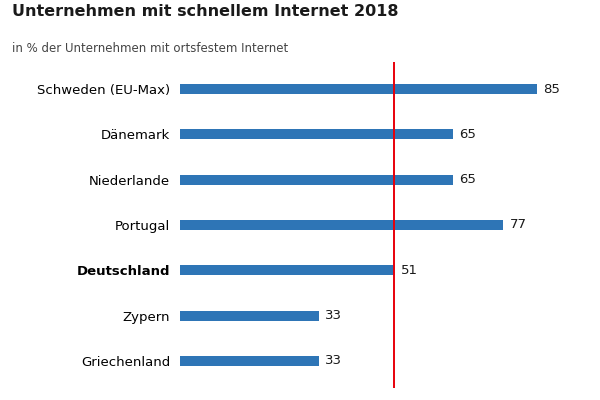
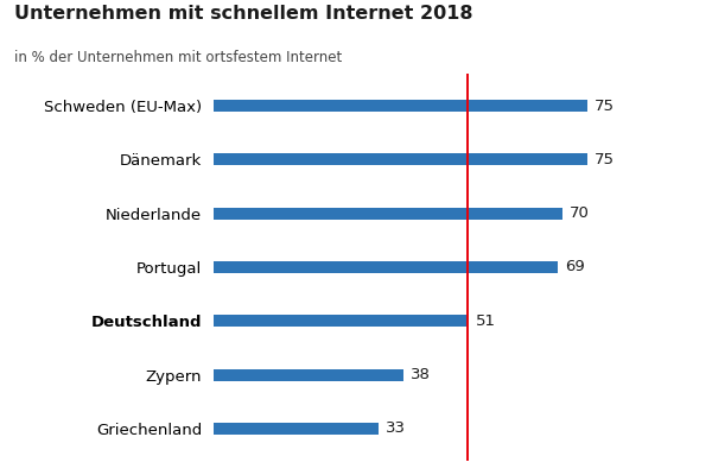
Schweden (EU-Max): 85 -> 75
Dänemark: 65 -> 75
Niederlande: 65 -> 70
Portugal: 77 -> 69
Zypern: 33 -> 38
